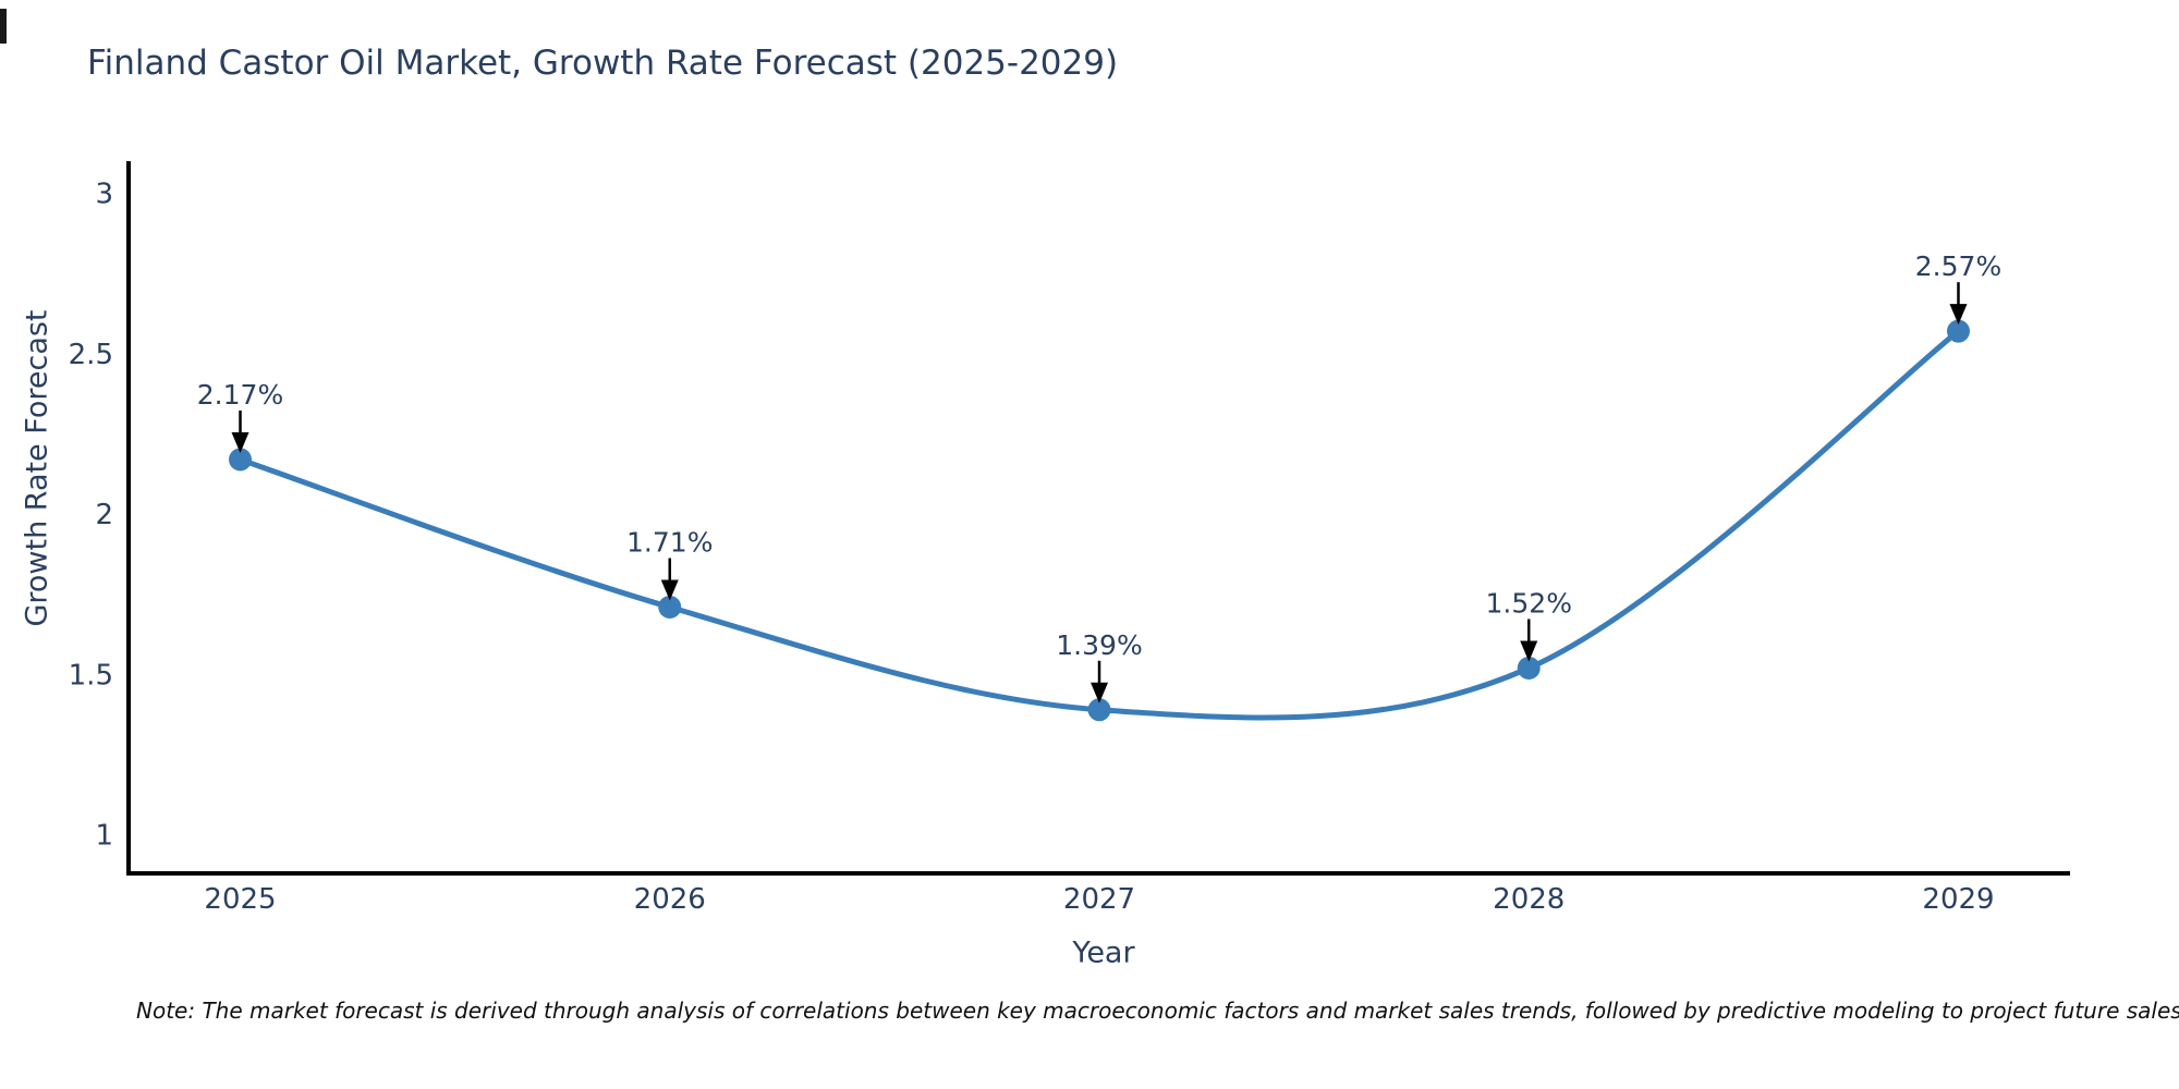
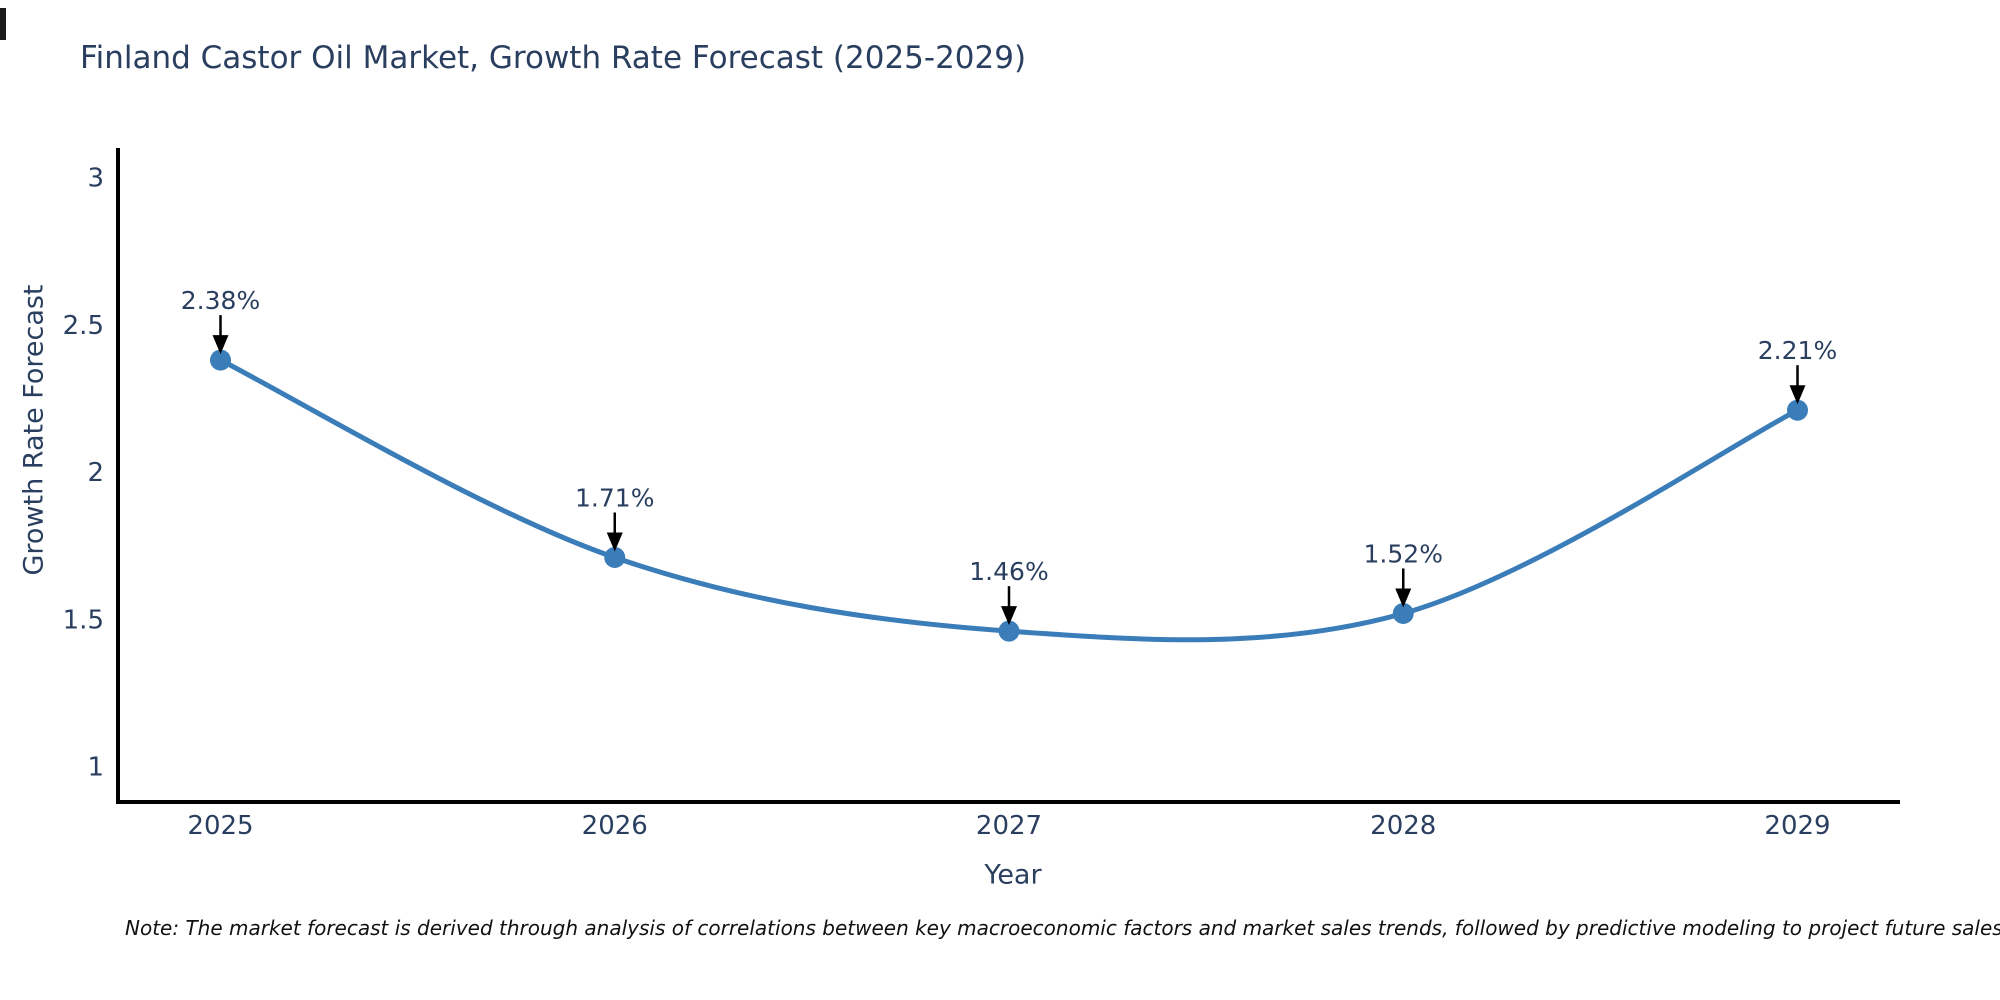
2025: 2.17% -> 2.38%
2027: 1.39% -> 1.46%
2029: 2.57% -> 2.21%
